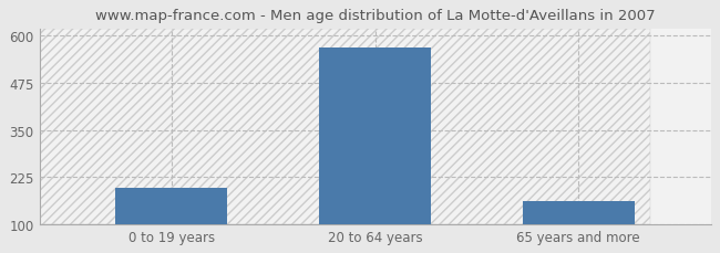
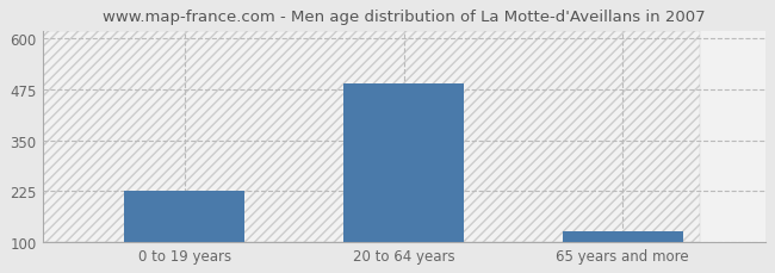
0 to 19 years: 195 -> 225
20 to 64 years: 570 -> 490
65 years and more: 160 -> 125
